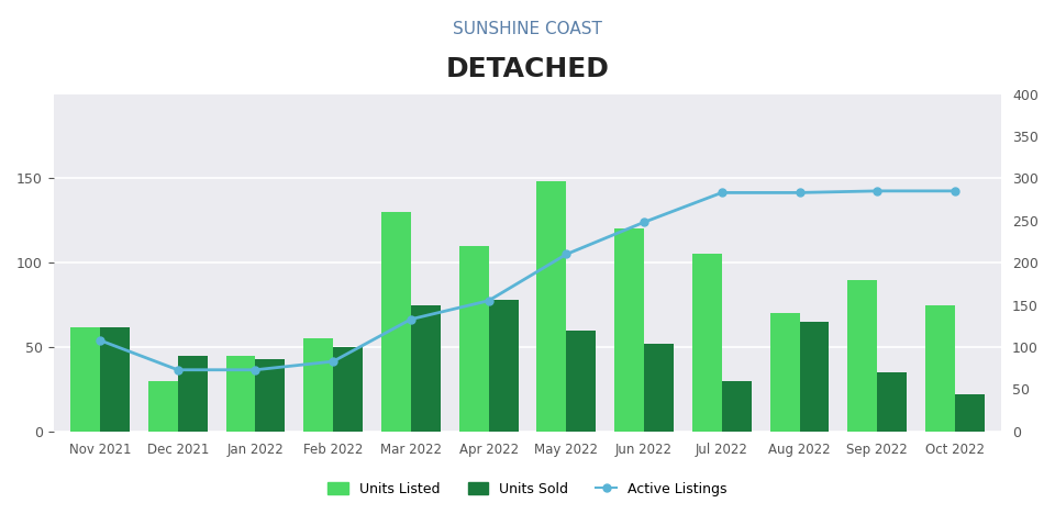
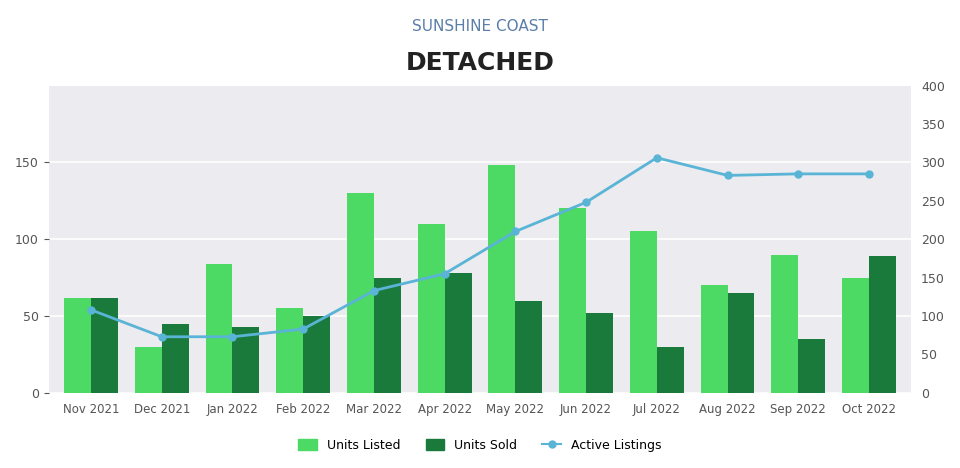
Units Listed/Jan 2022: 45 -> 84
Active Listings/Jul 2022: 283 -> 306
Units Sold/Oct 2022: 22 -> 89
